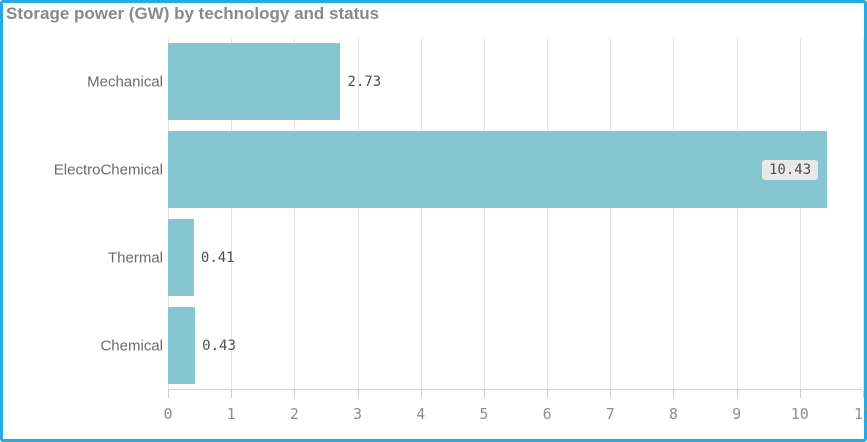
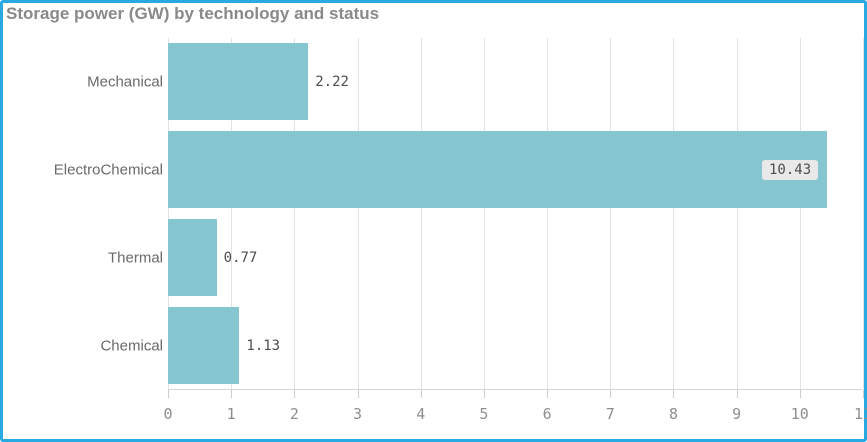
Mechanical: 2.73 -> 2.22
Thermal: 0.41 -> 0.77
Chemical: 0.43 -> 1.13
